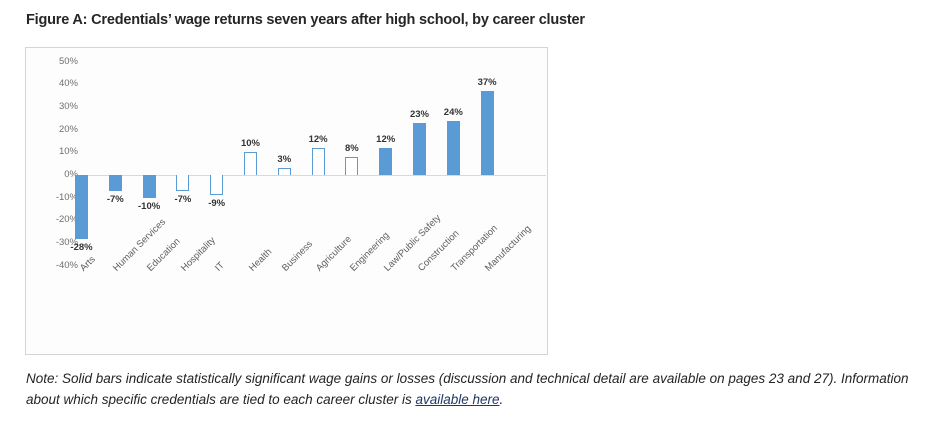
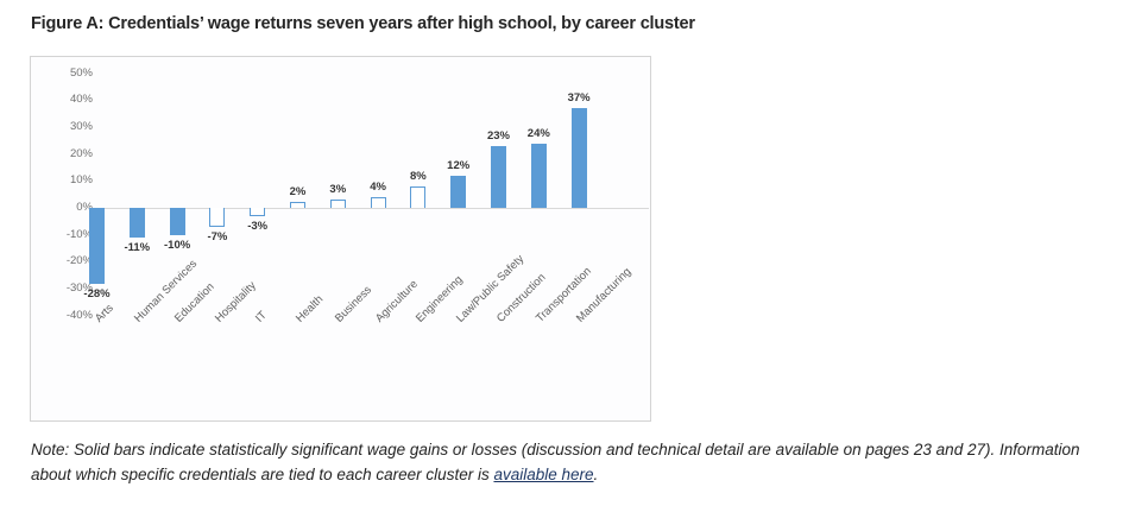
Human Services: -7% -> -11%
IT: -9% -> -3%
Health: 10% -> 2%
Agriculture: 12% -> 4%
